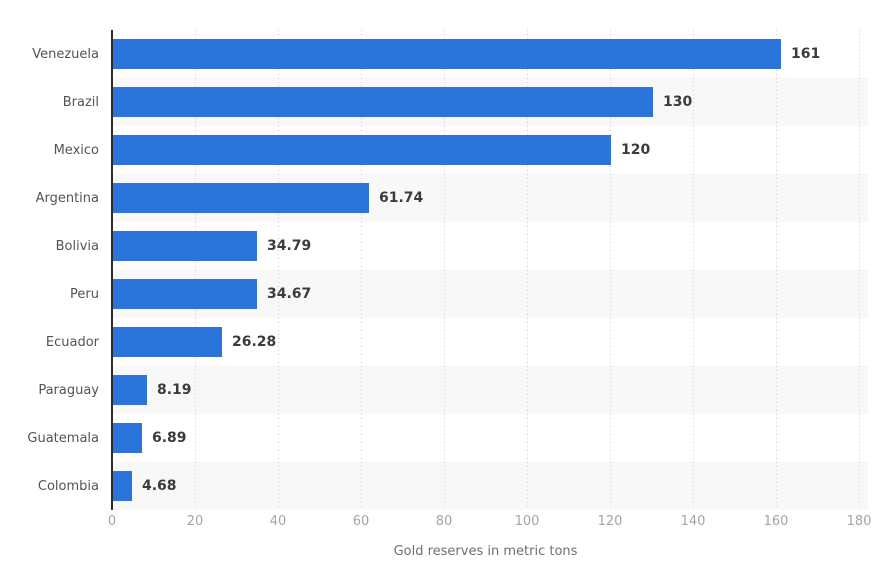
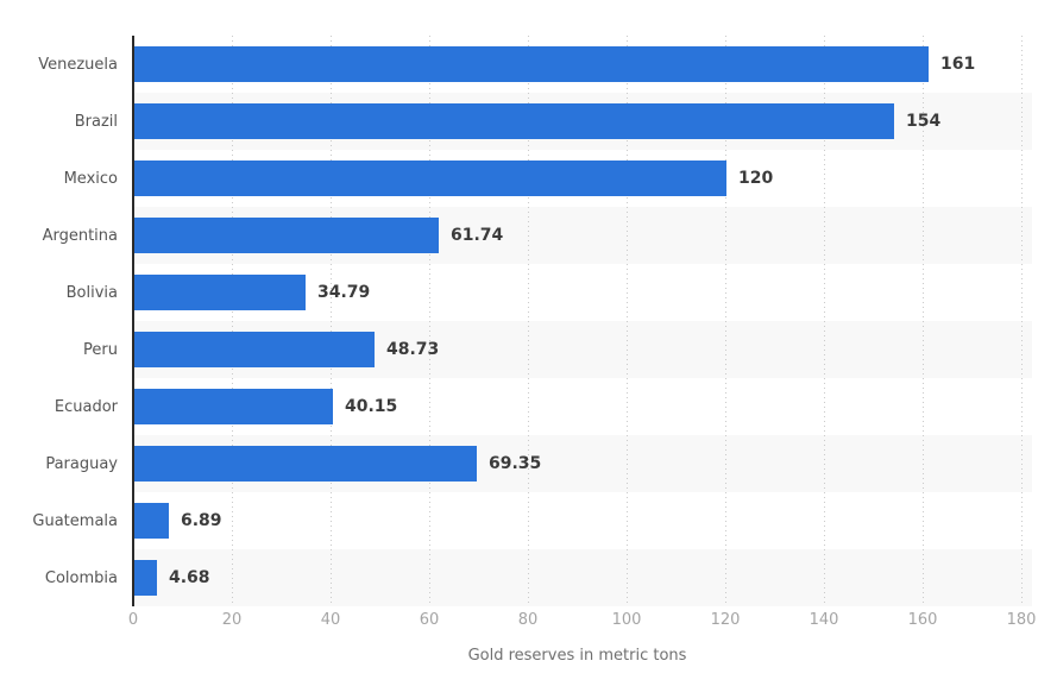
Brazil: 130 -> 154
Peru: 34.67 -> 48.73
Ecuador: 26.28 -> 40.15
Paraguay: 8.19 -> 69.35
